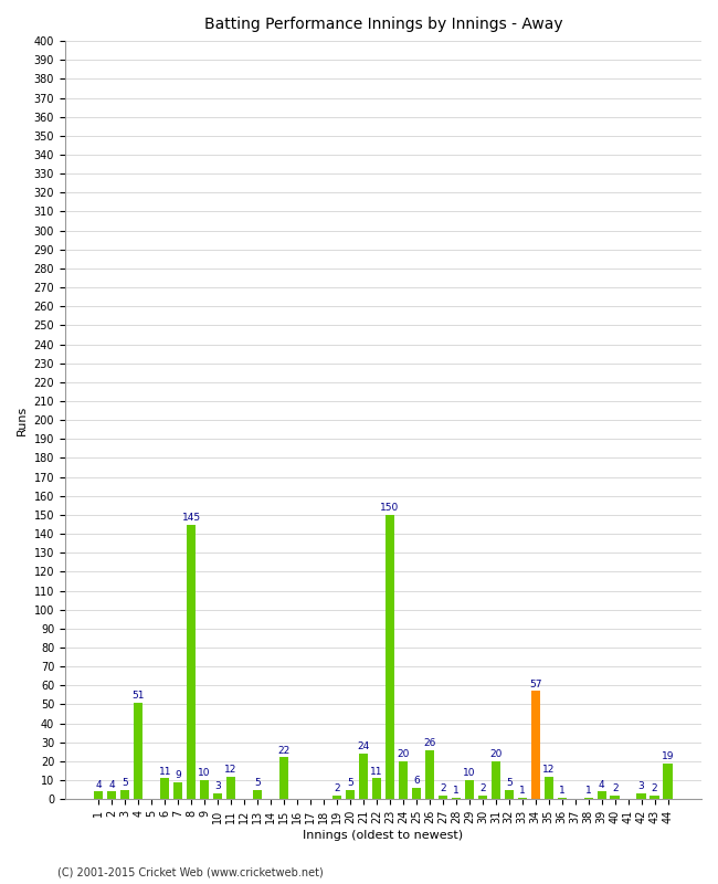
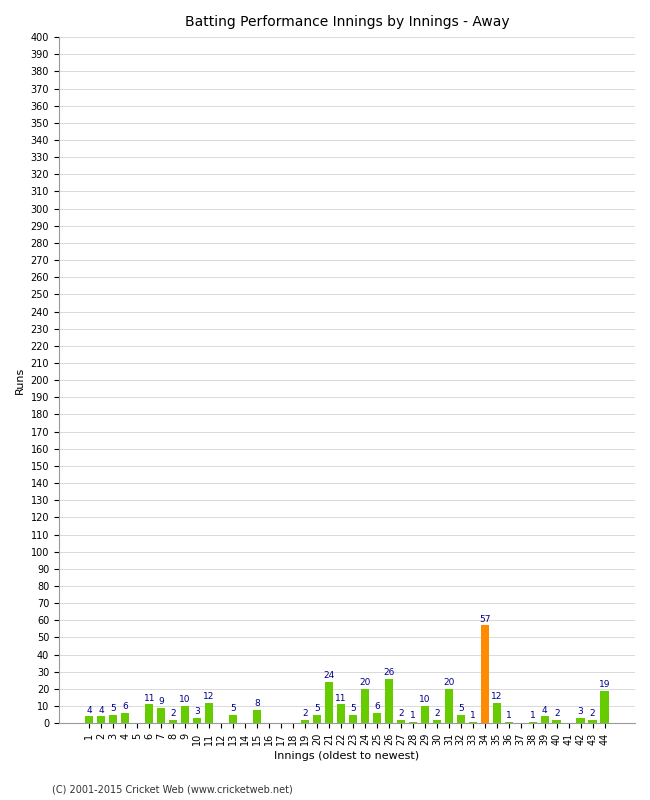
4: 51 -> 6
8: 145 -> 2
15: 22 -> 8
23: 150 -> 5
